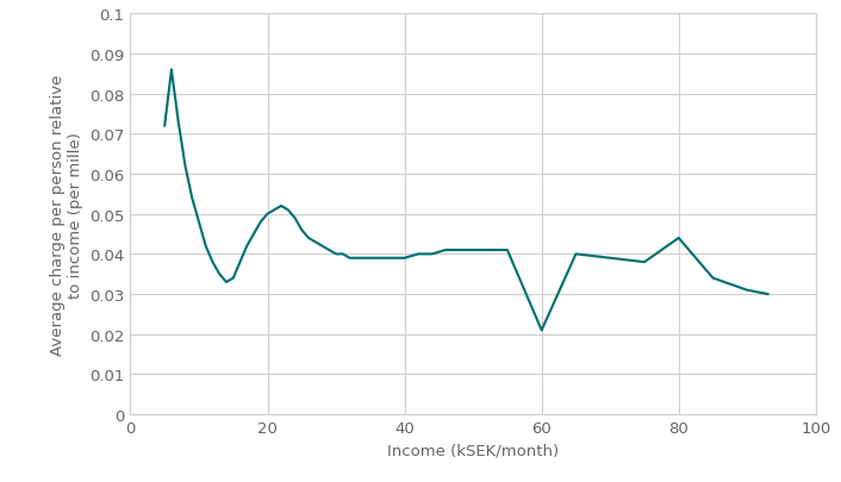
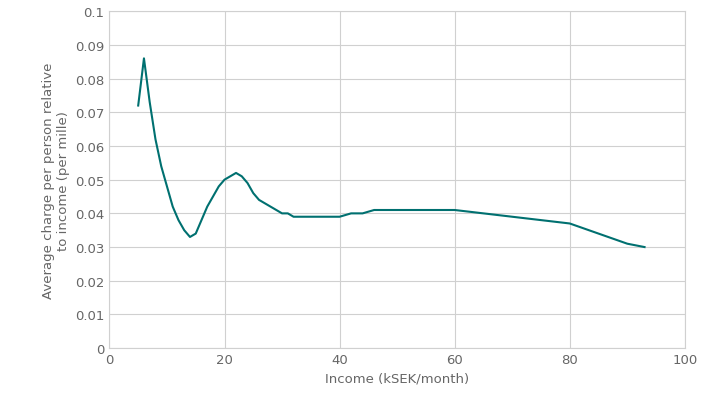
60: 0.021 -> 0.041
80: 0.044 -> 0.037
